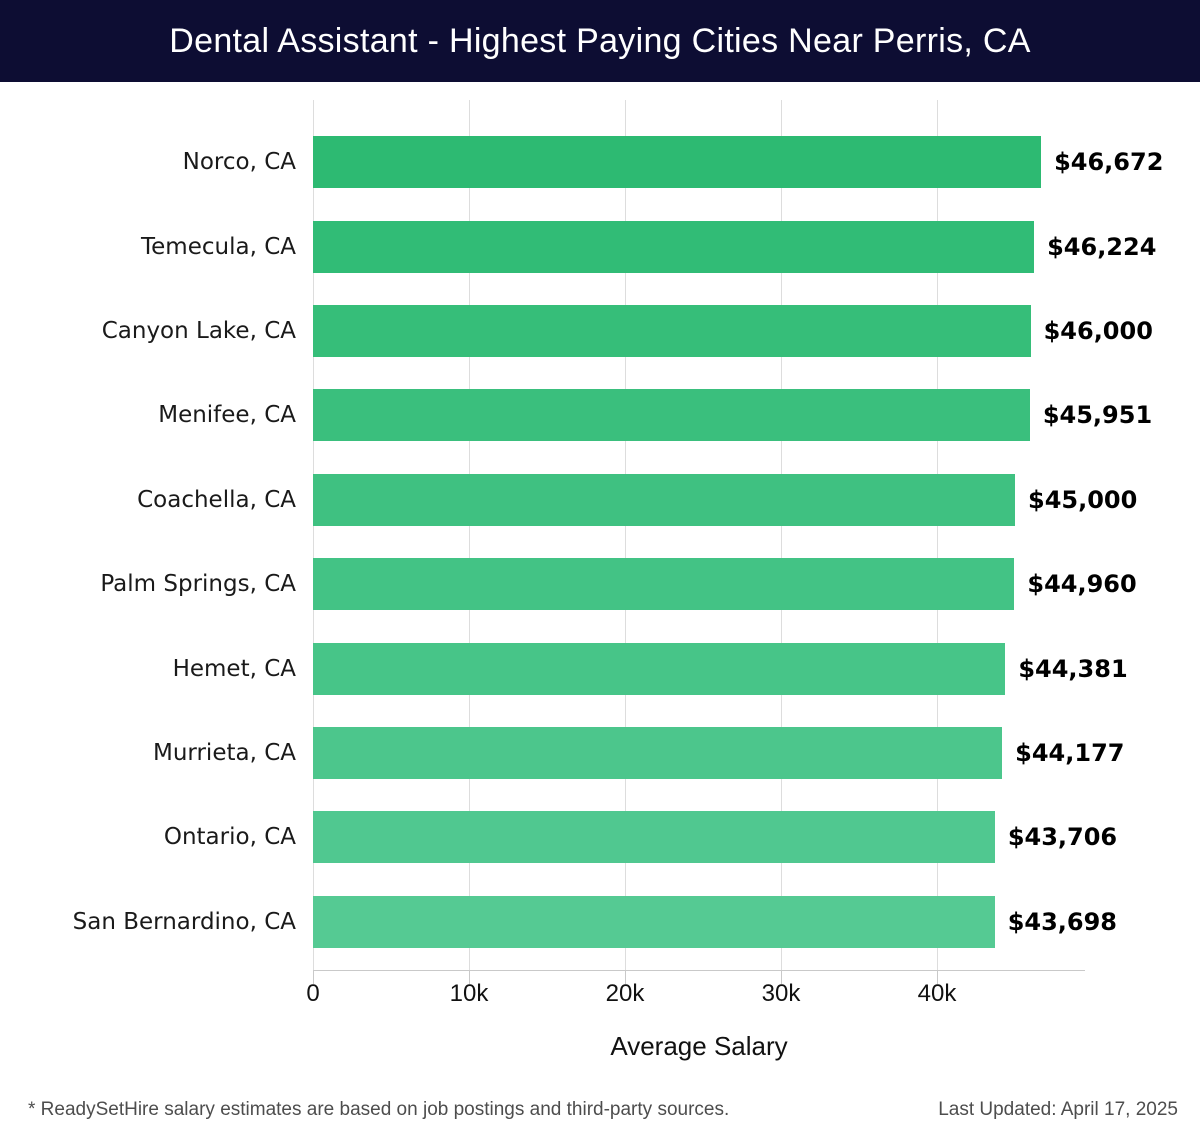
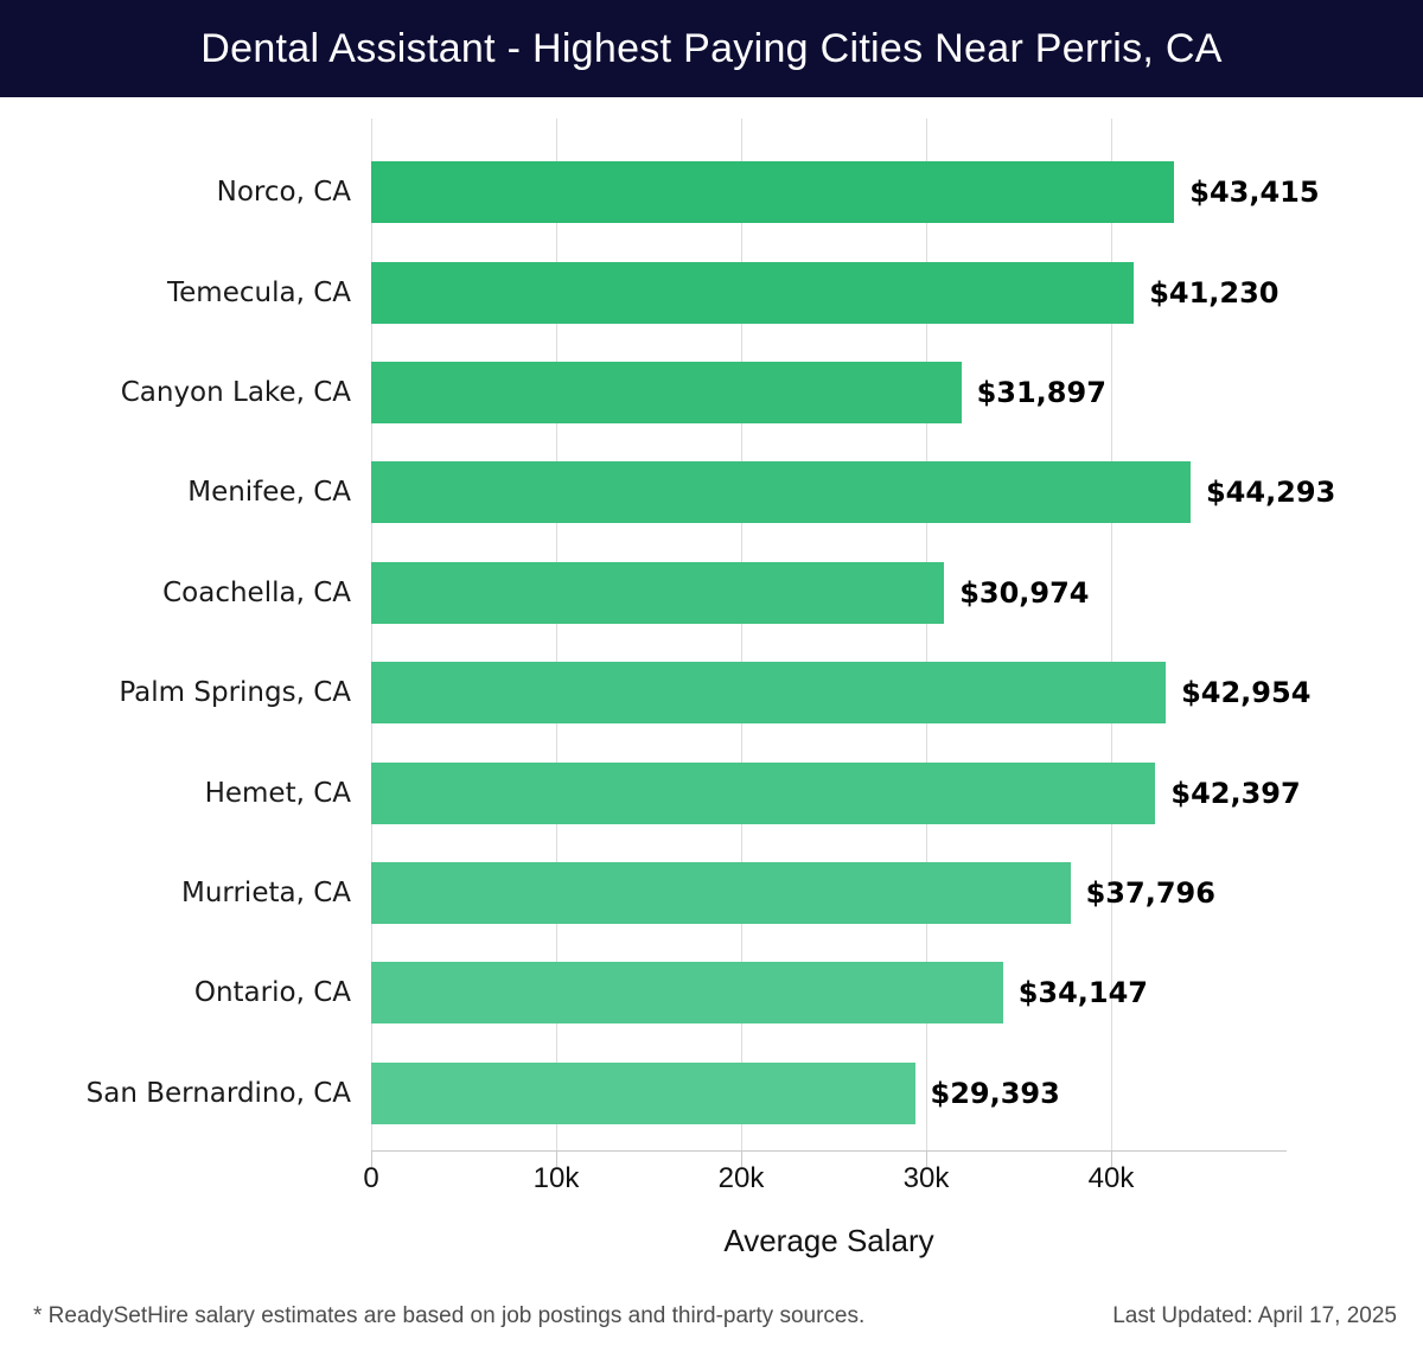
Norco, CA: $46,672 -> $43,415
Temecula, CA: $46,224 -> $41,230
Canyon Lake, CA: $46,000 -> $31,897
Menifee, CA: $45,951 -> $44,293
Coachella, CA: $45,000 -> $30,974
Palm Springs, CA: $44,960 -> $42,954
Hemet, CA: $44,381 -> $42,397
Murrieta, CA: $44,177 -> $37,796
Ontario, CA: $43,706 -> $34,147
San Bernardino, CA: $43,698 -> $29,393
